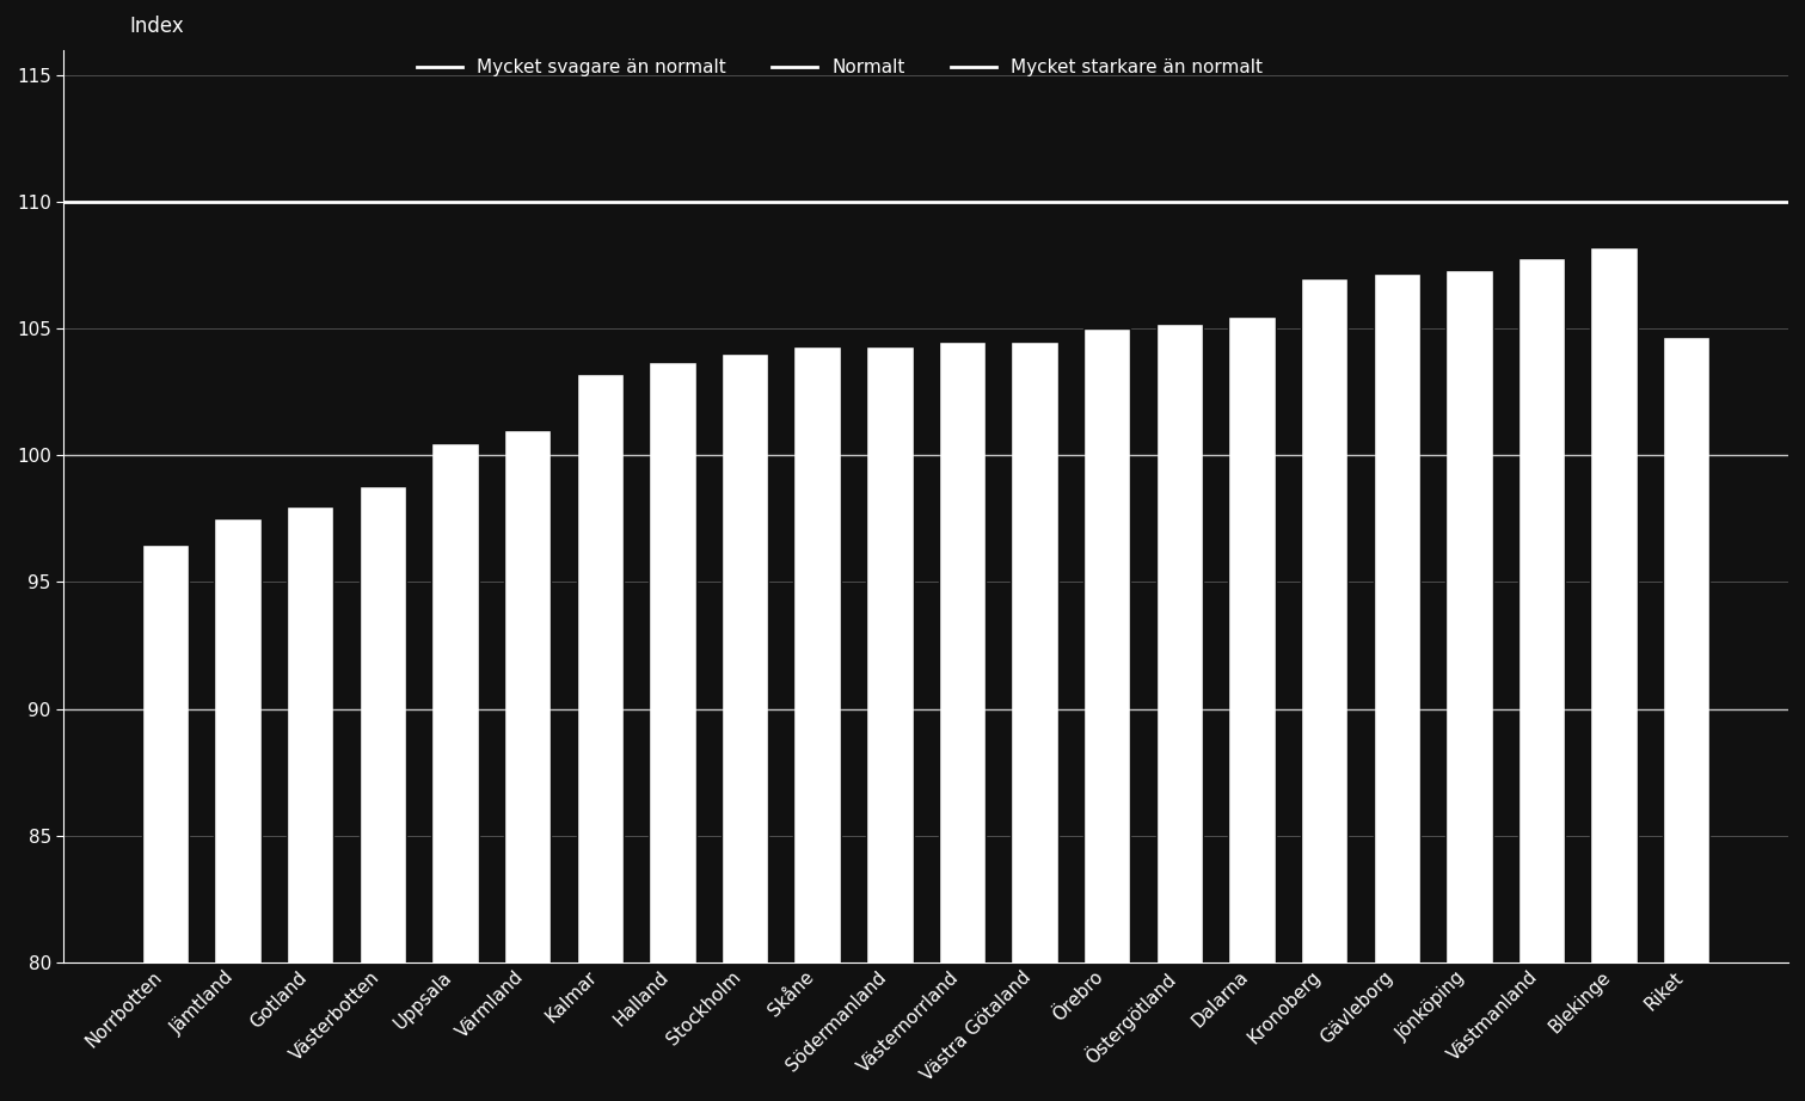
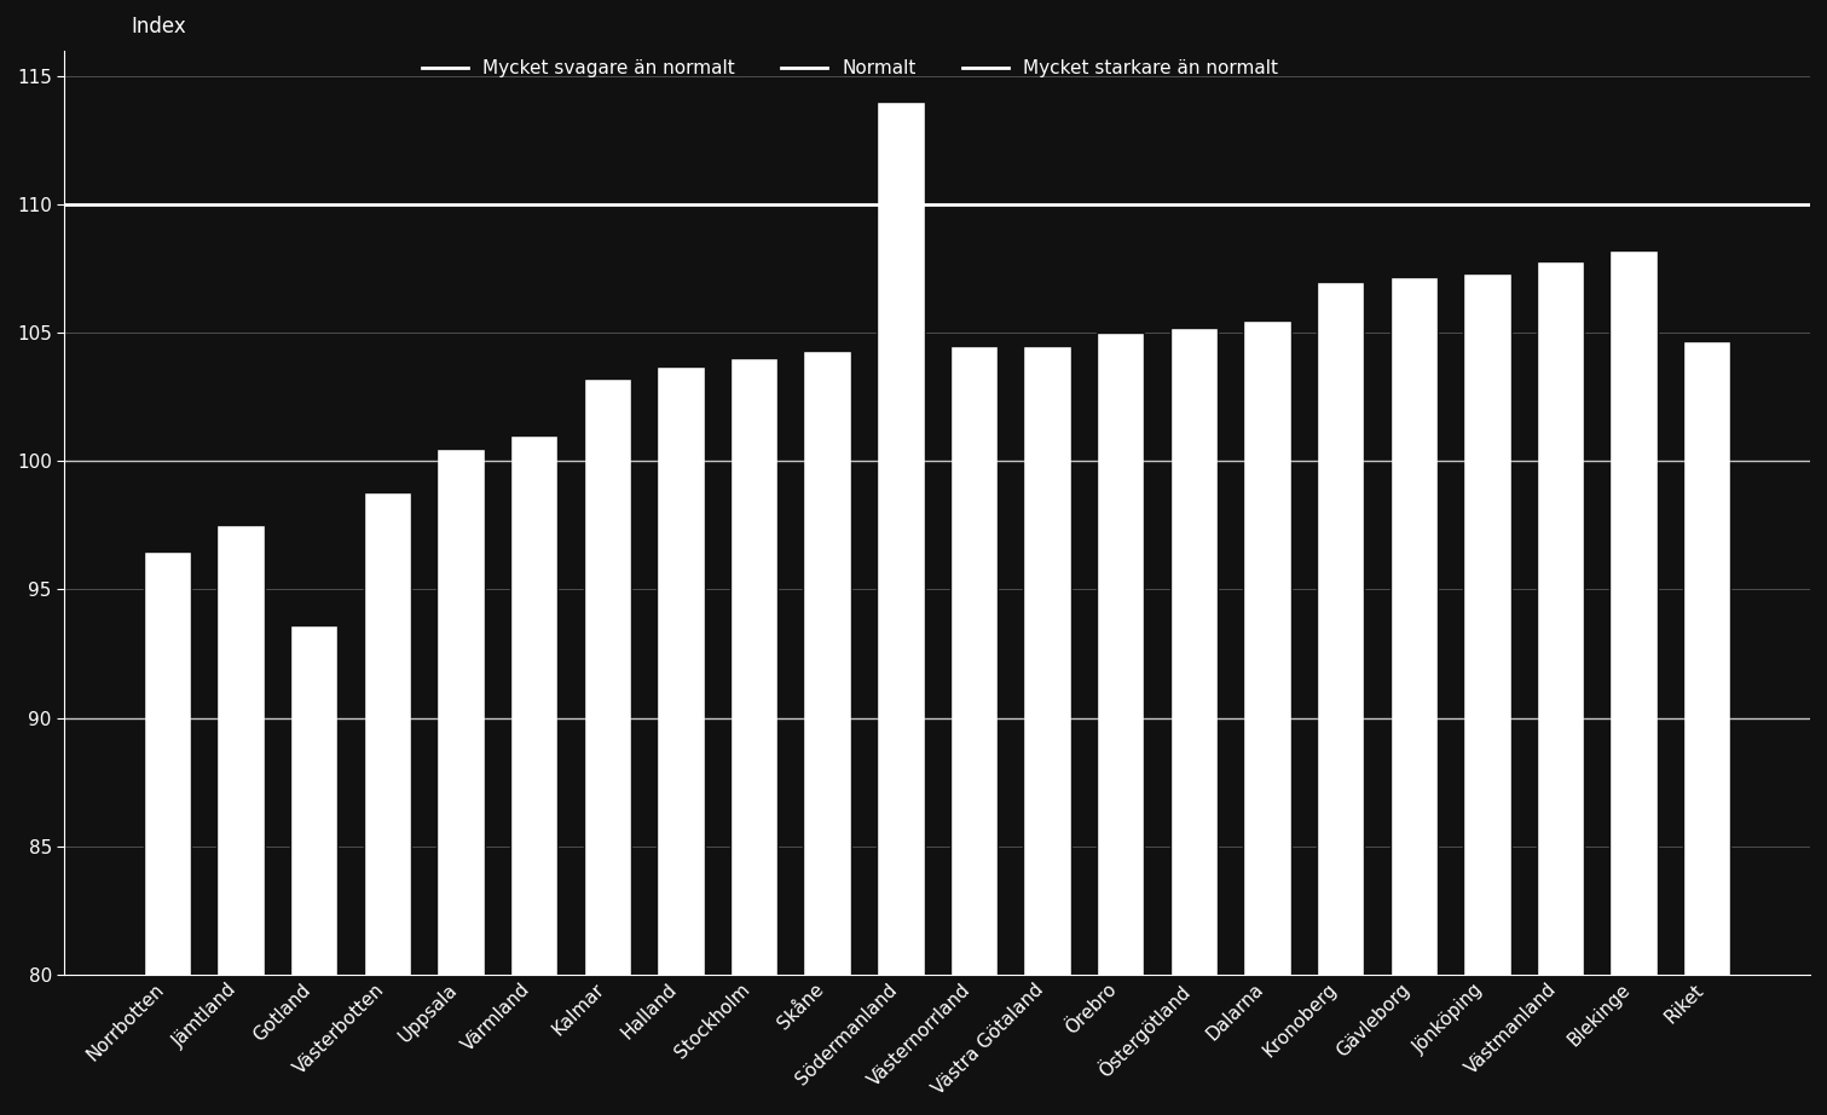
Gotland: 98.0 -> 93.6
Södermanland: 104.3 -> 114.0
